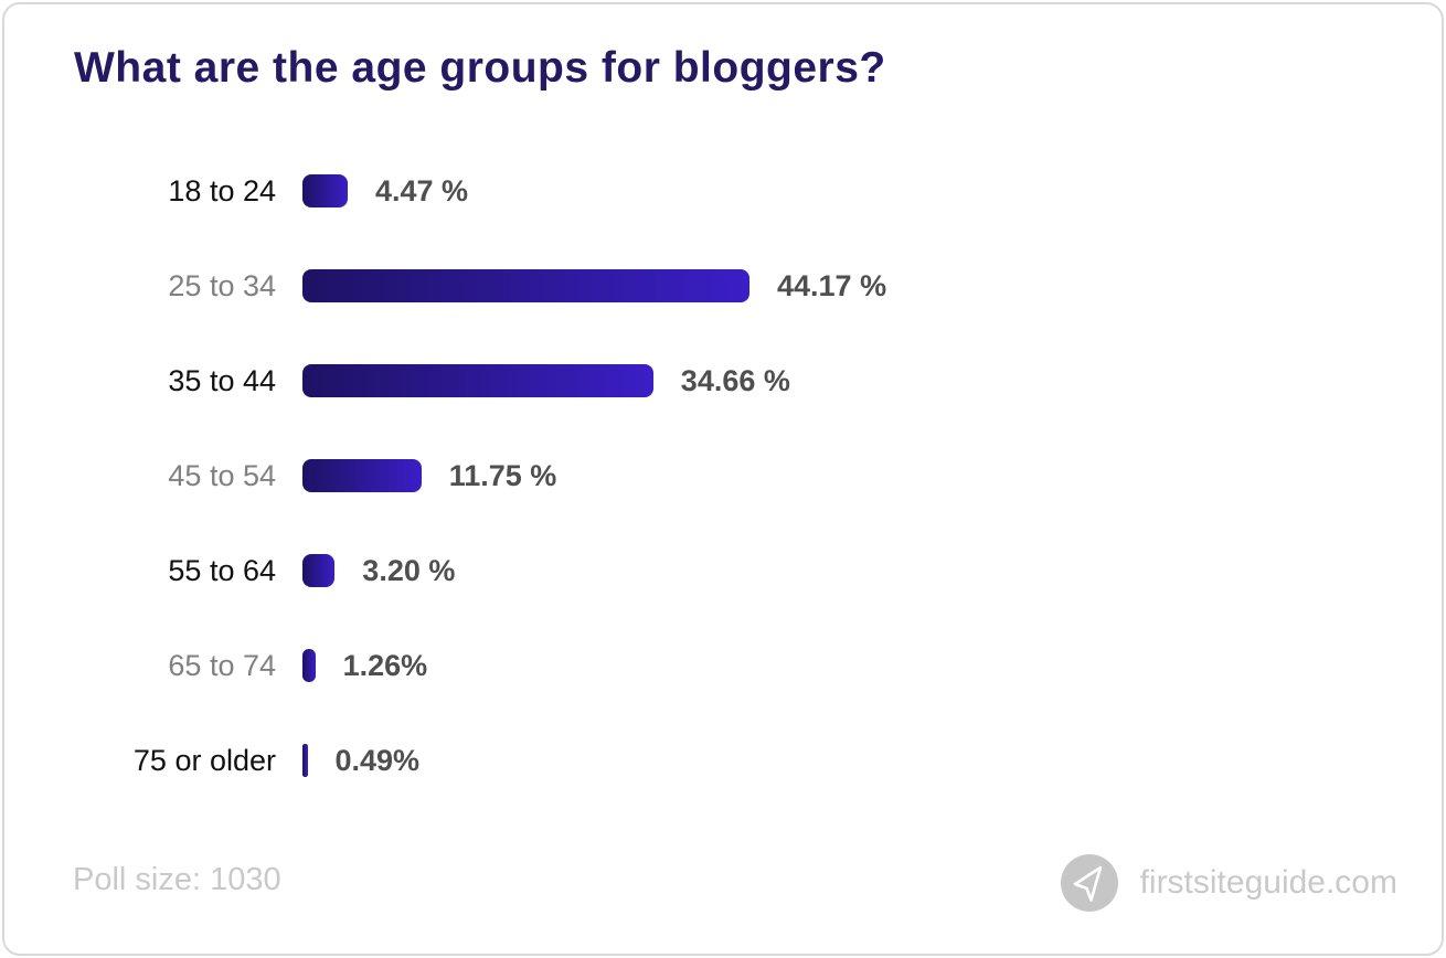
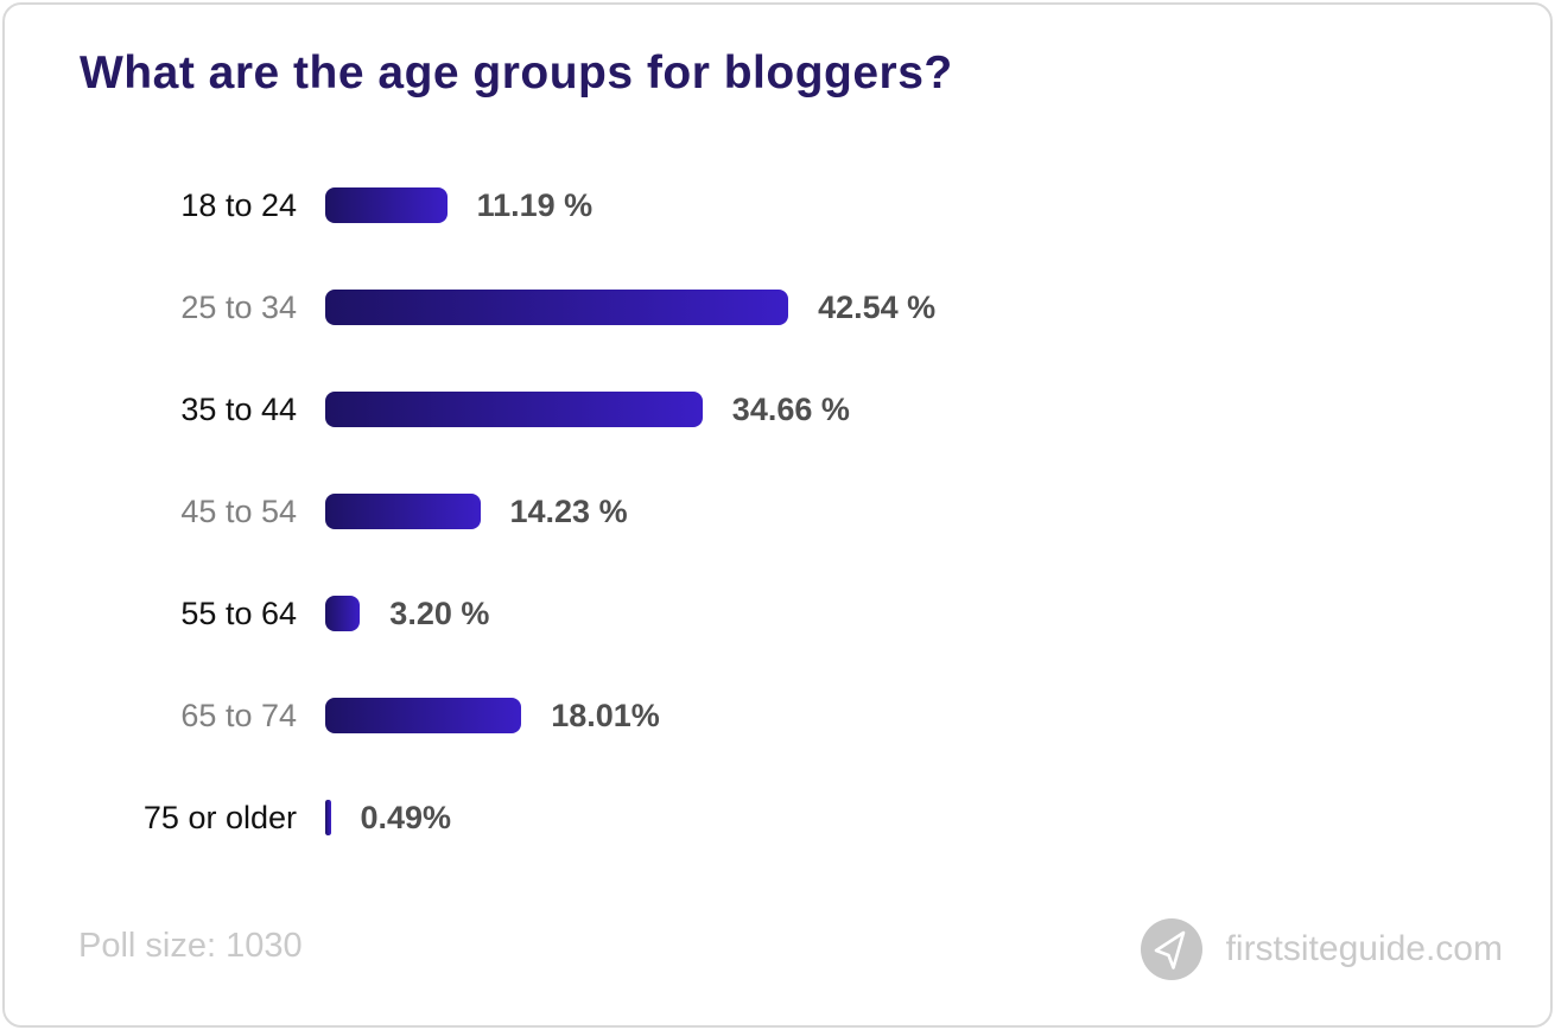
18 to 24: 4.47 -> 11.19
25 to 34: 44.17 -> 42.54
45 to 54: 11.75 -> 14.23
65 to 74: 1.26% -> 18.01%
